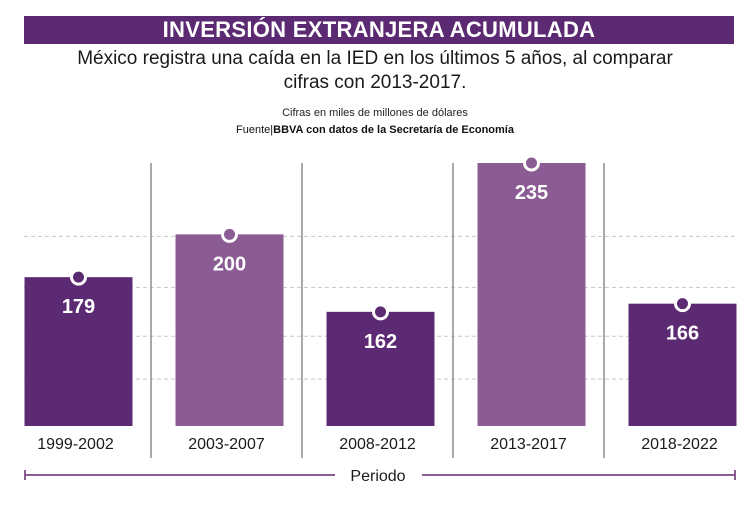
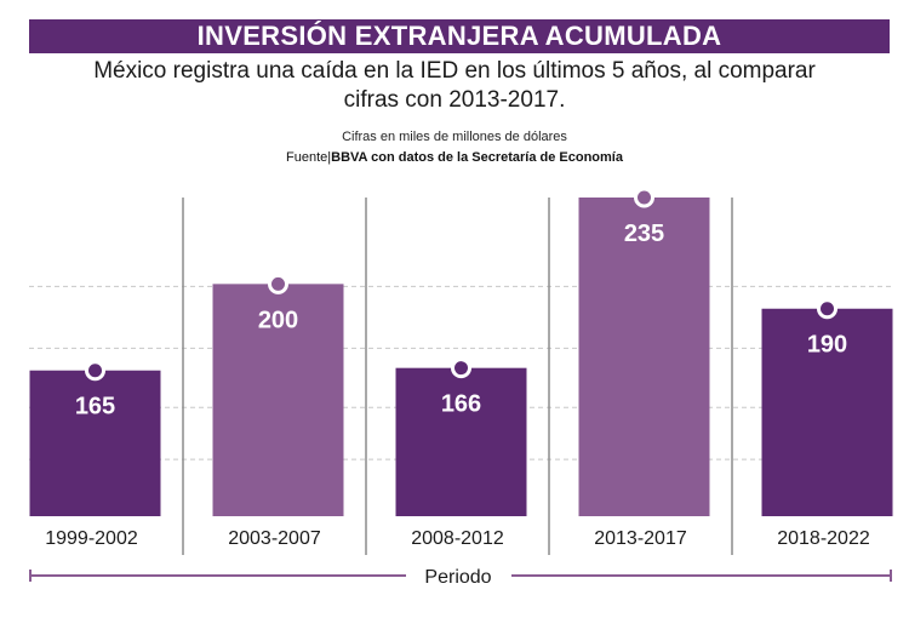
1999-2002: 179 -> 165
2008-2012: 162 -> 166
2018-2022: 166 -> 190
